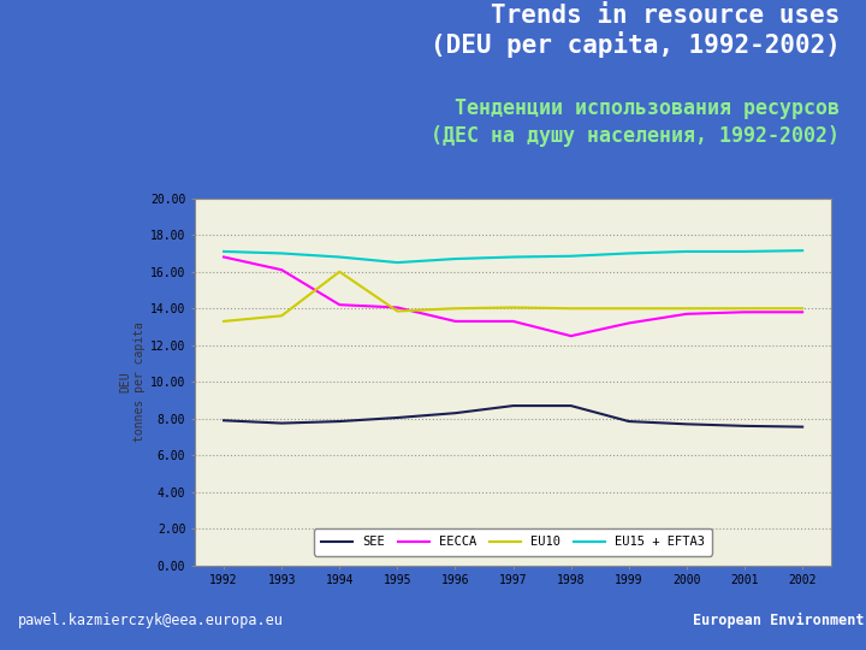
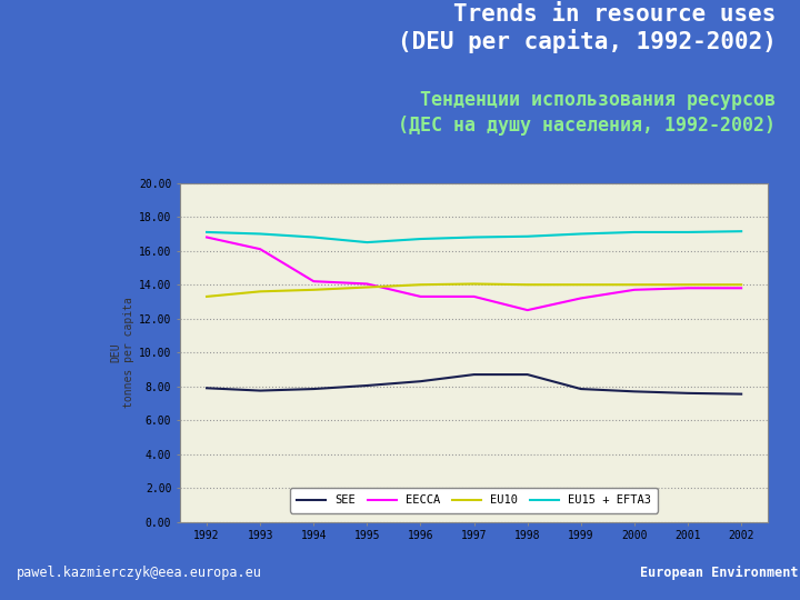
EU10/1994: 16.0 -> 13.7
